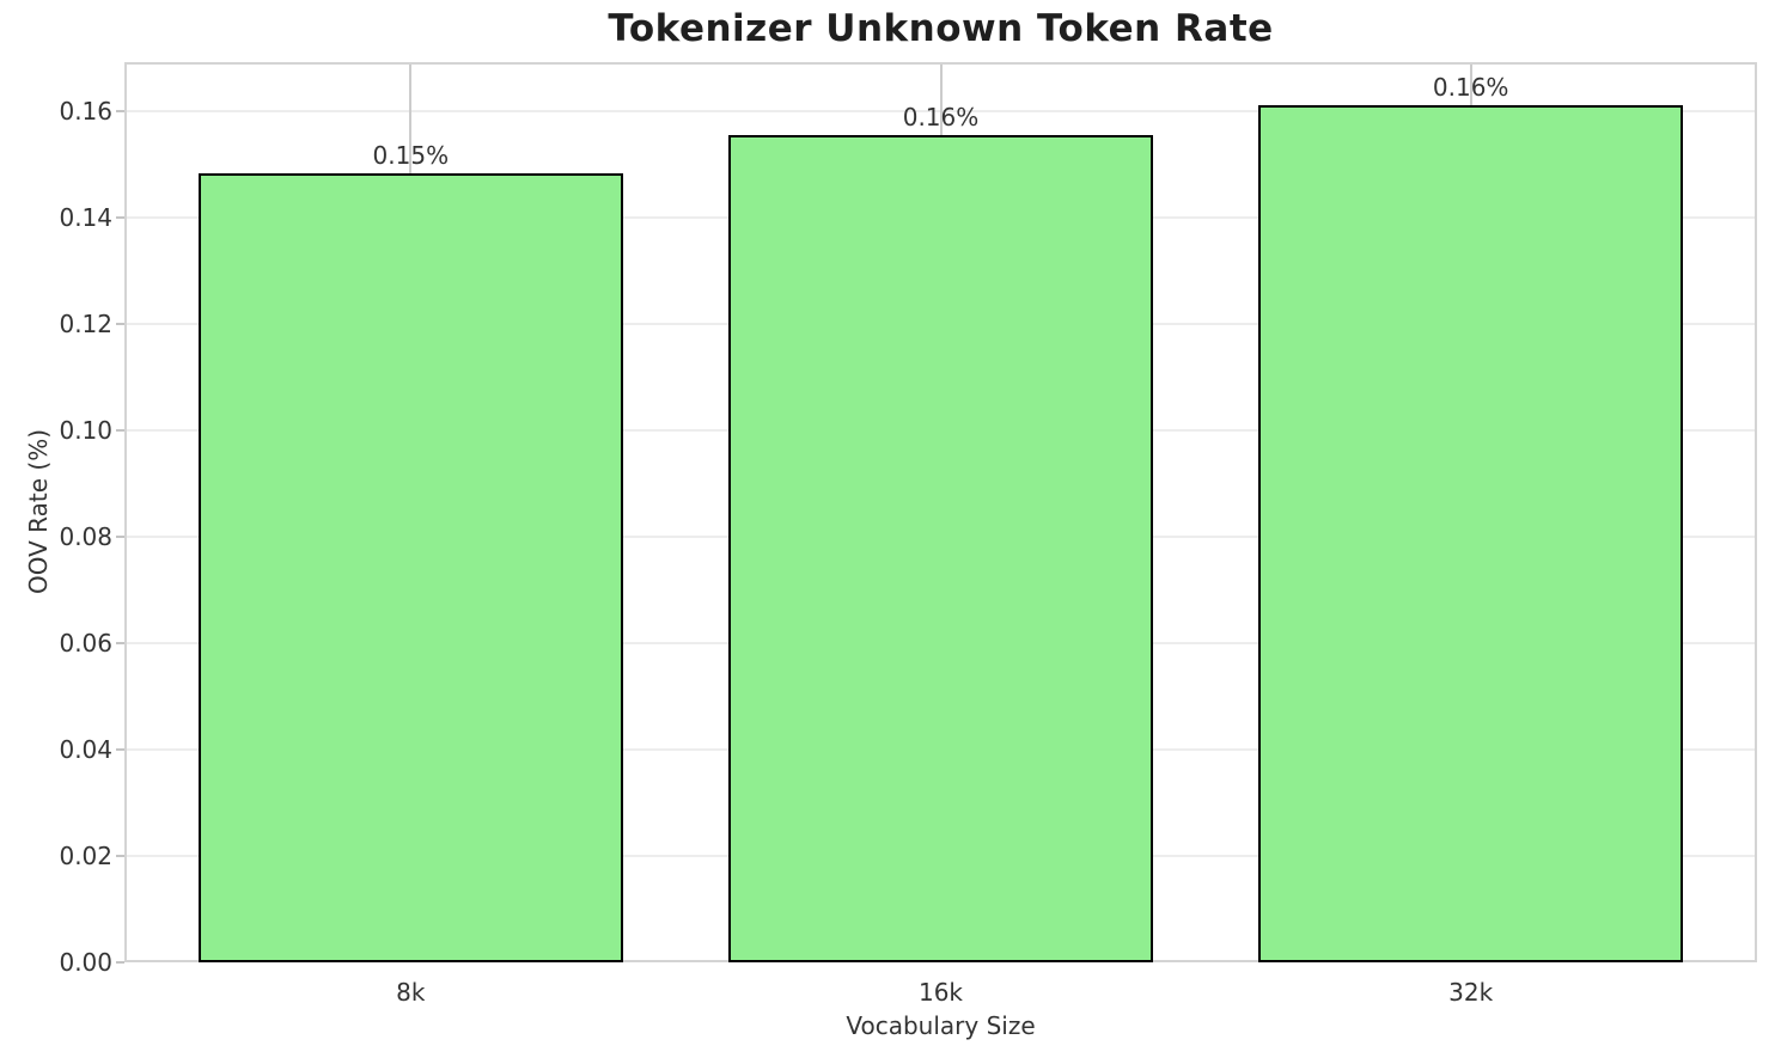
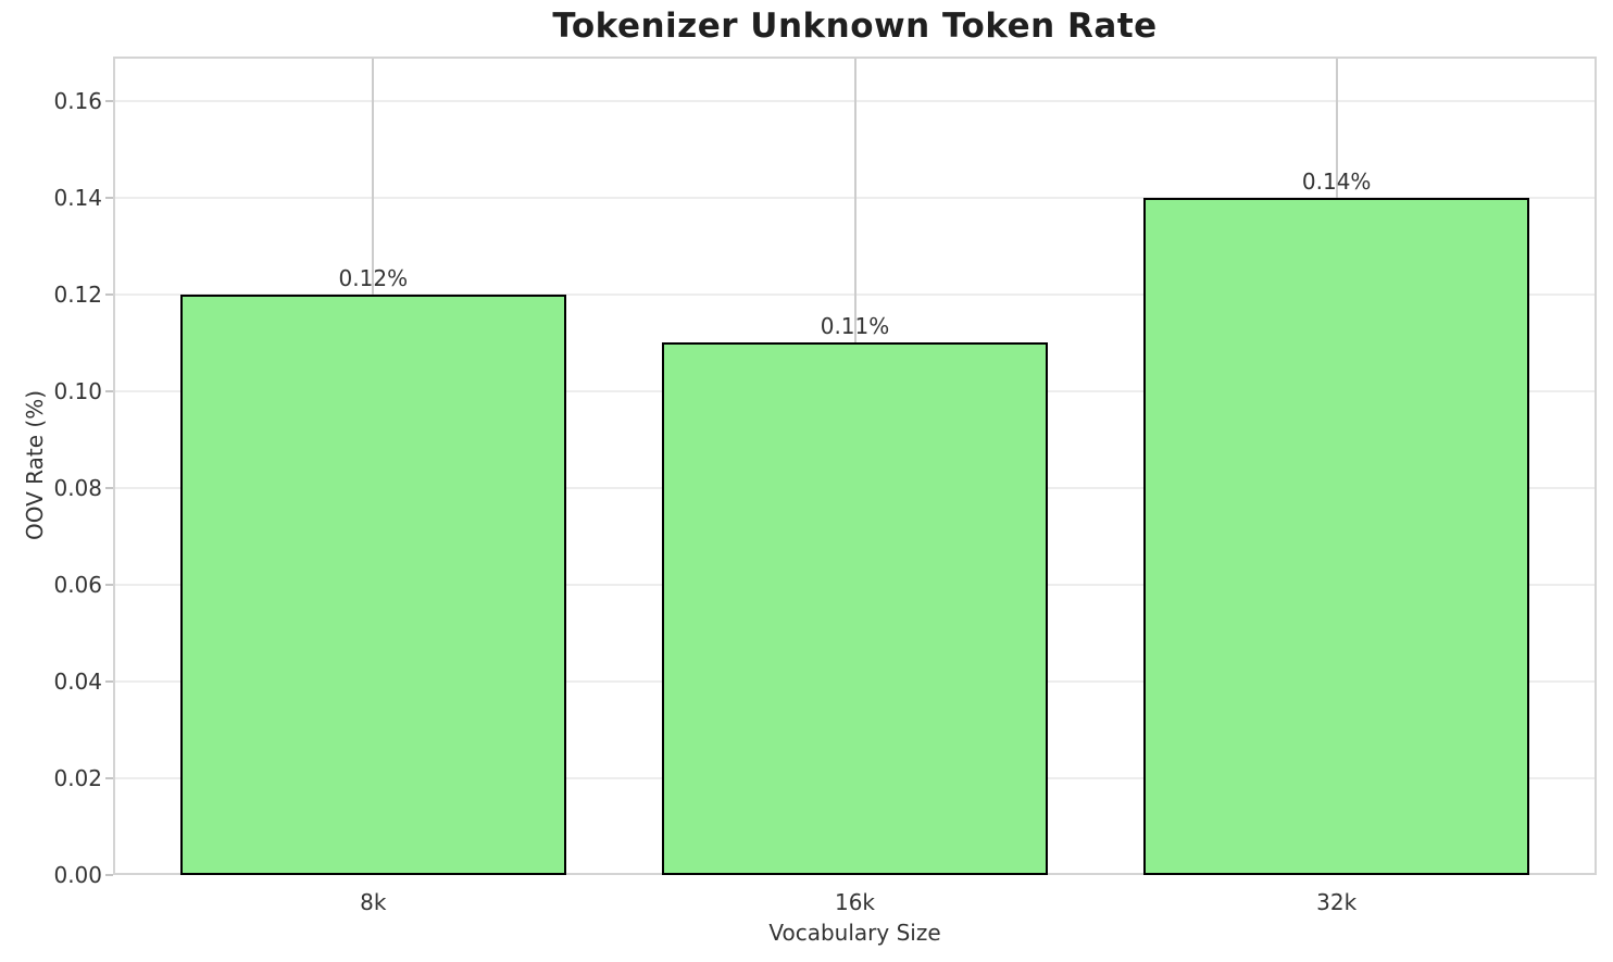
8k: 0.15% -> 0.12%
16k: 0.16% -> 0.11%
32k: 0.16% -> 0.14%
